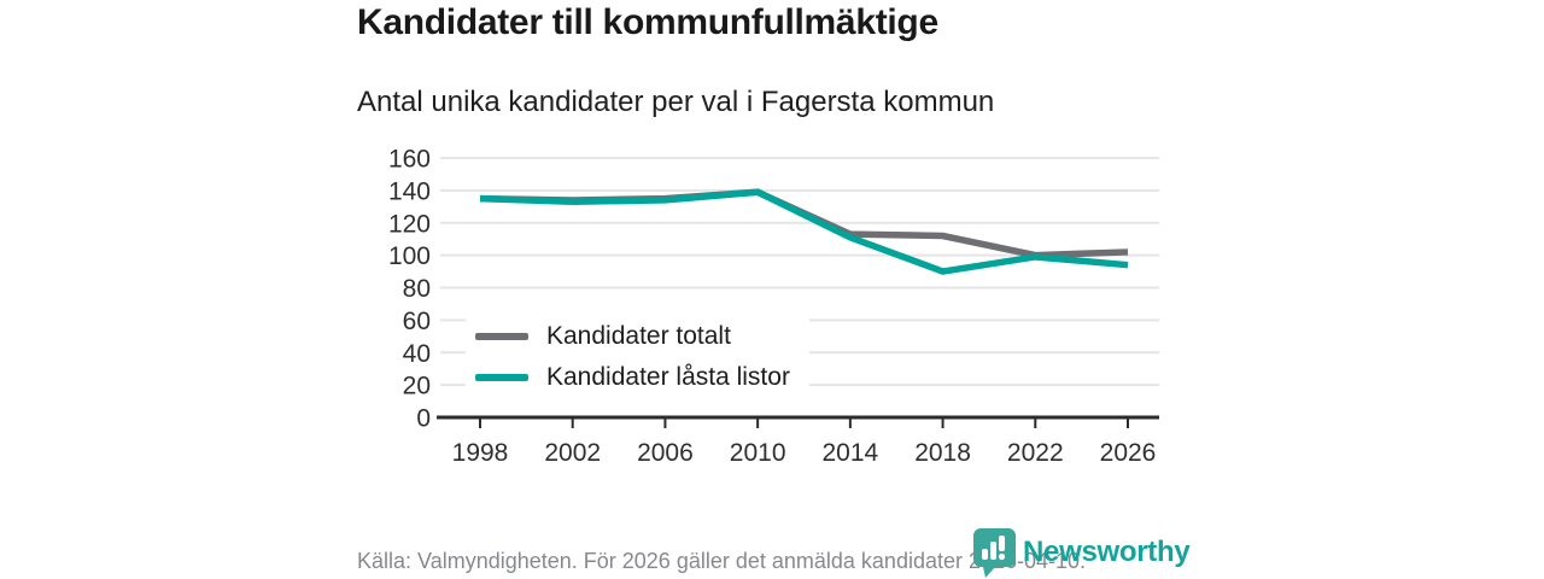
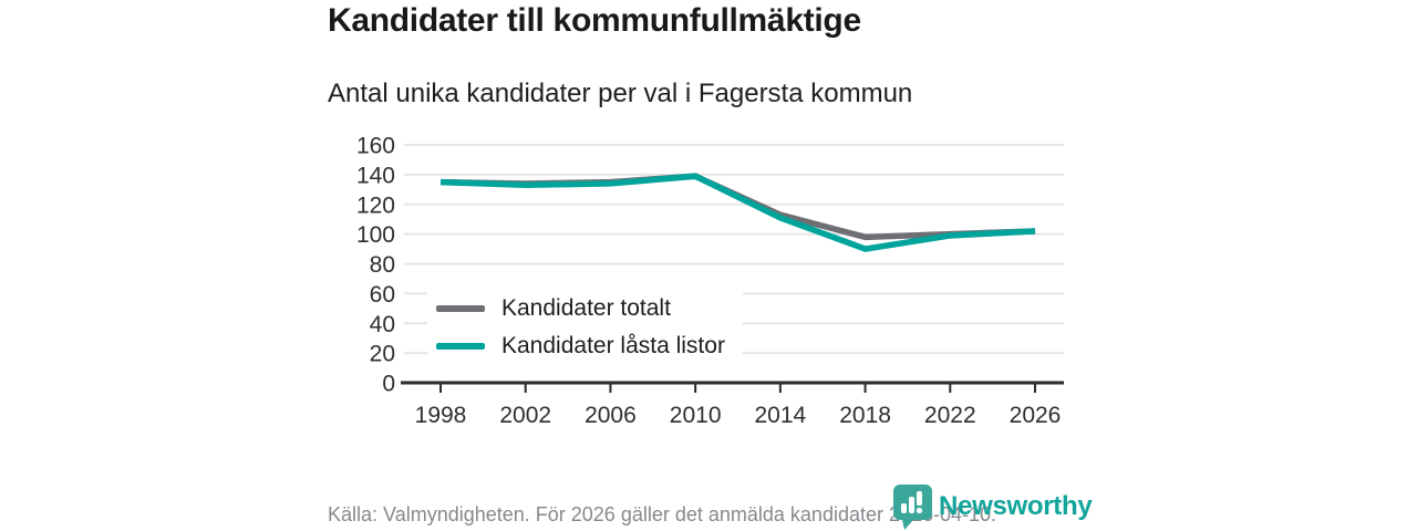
Kandidater totalt/2018: 112 -> 98
Kandidater låsta listor/2026: 94 -> 102
